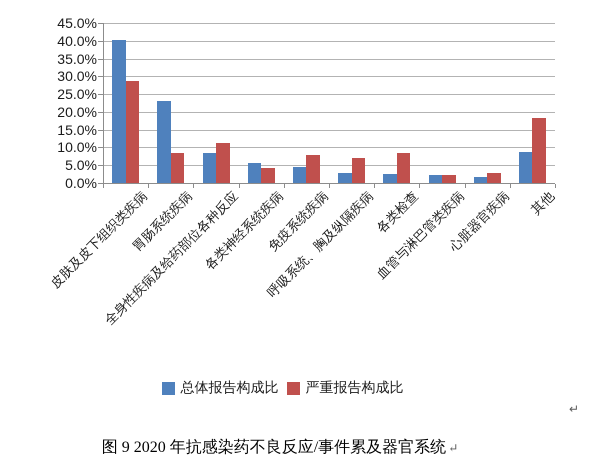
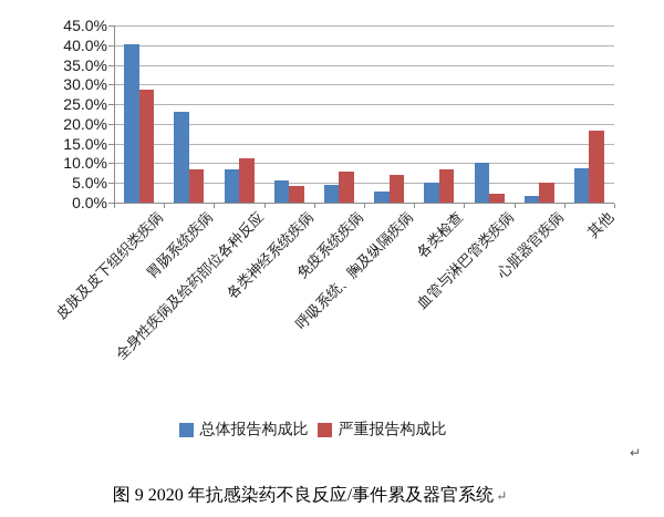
总体报告构成比/各类检查: 2% -> 5%
总体报告构成比/血管与淋巴管类疾病: 2% -> 10%
严重报告构成比/心脏器官疾病: 3% -> 5%
